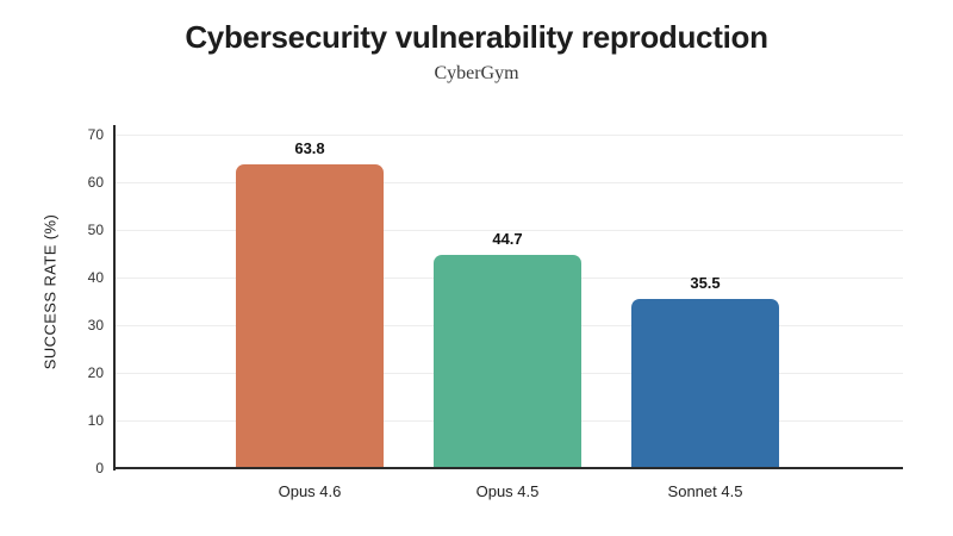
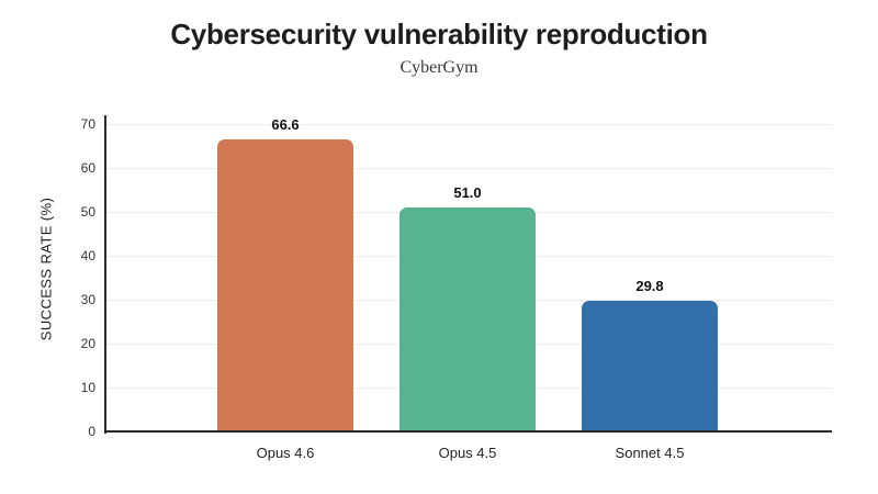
Opus 4.6: 63.8 -> 66.6
Opus 4.5: 44.7 -> 51.0
Sonnet 4.5: 35.5 -> 29.8
